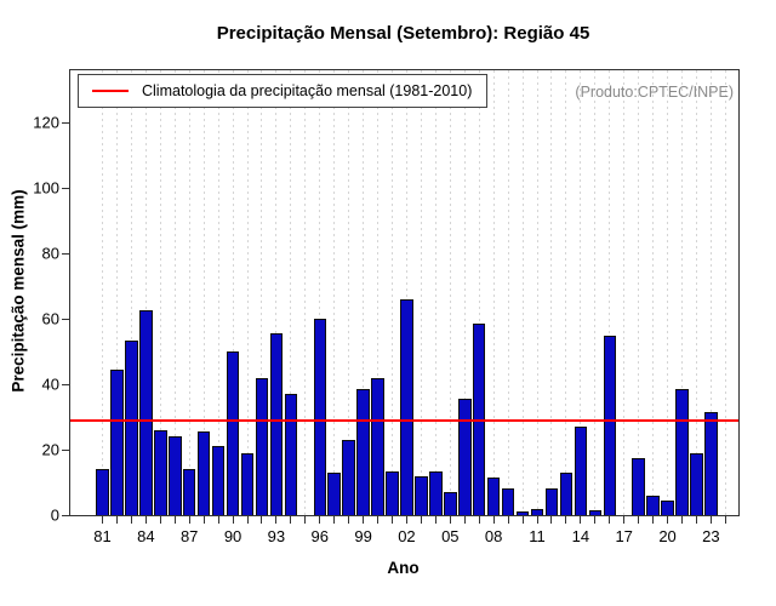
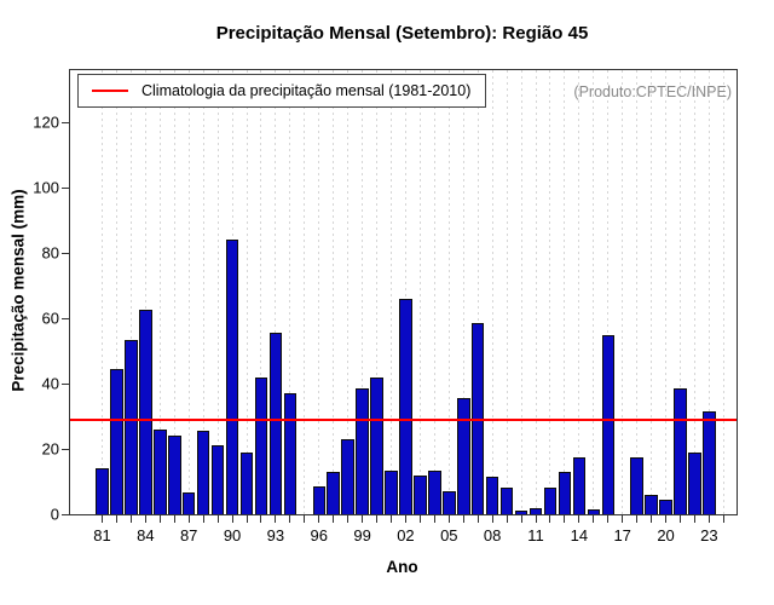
87: 14 -> 6
90: 50 -> 84
96: 60 -> 8
14: 27 -> 18
